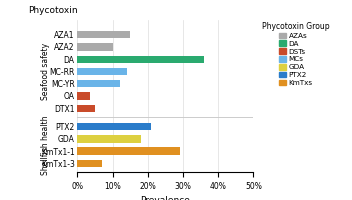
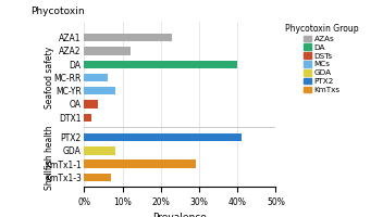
AZA1: 15.0% -> 23.0%
AZA2: 10.0% -> 12.0%
DA: 36.0% -> 40.0%
MC-RR: 14.0% -> 6.0%
MC-YR: 12.0% -> 8.0%
DTX1: 5.0% -> 2.0%
PTX2: 21.0% -> 41.0%
GDA: 18.0% -> 8.0%
